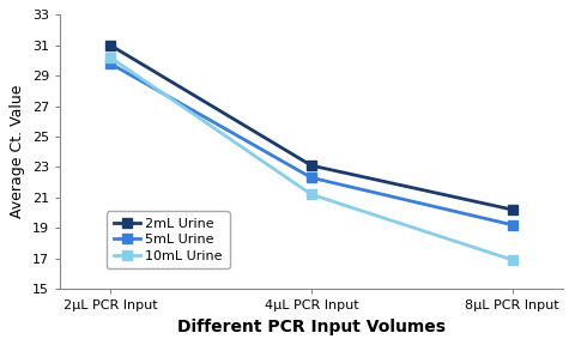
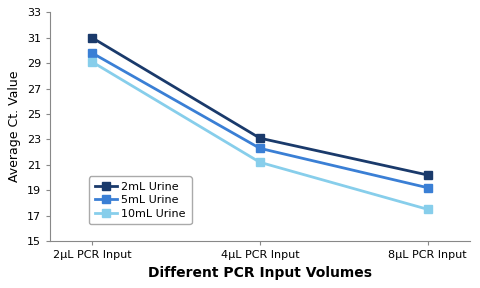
10mL Urine/2μL PCR Input: 30.2 -> 29.1
10mL Urine/8μL PCR Input: 16.9 -> 17.5
